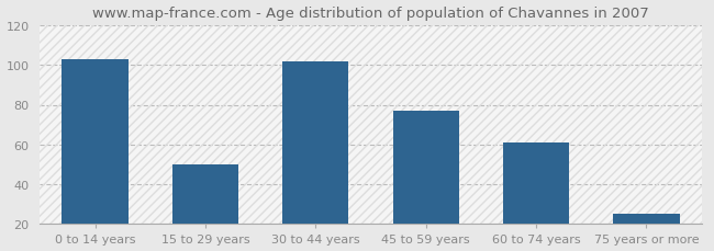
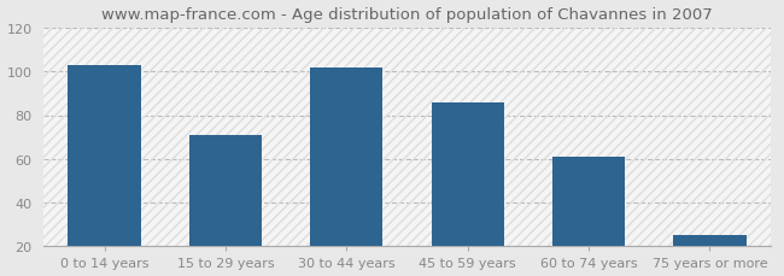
15 to 29 years: 50 -> 71
45 to 59 years: 77 -> 86
